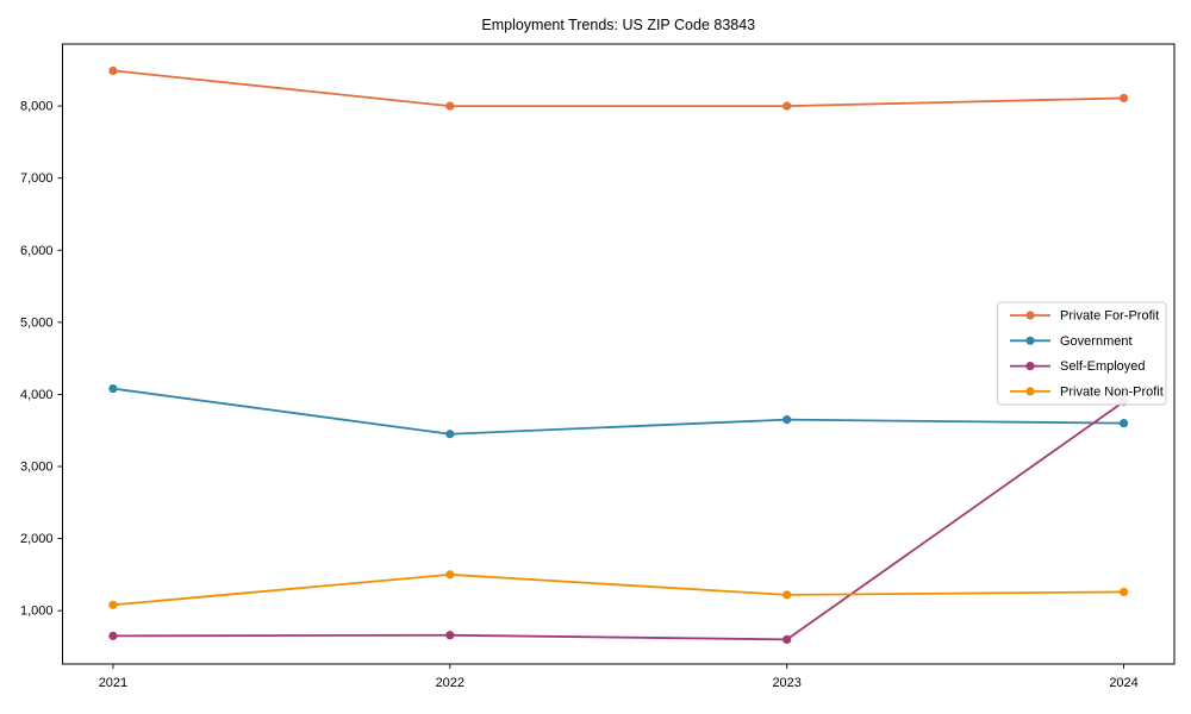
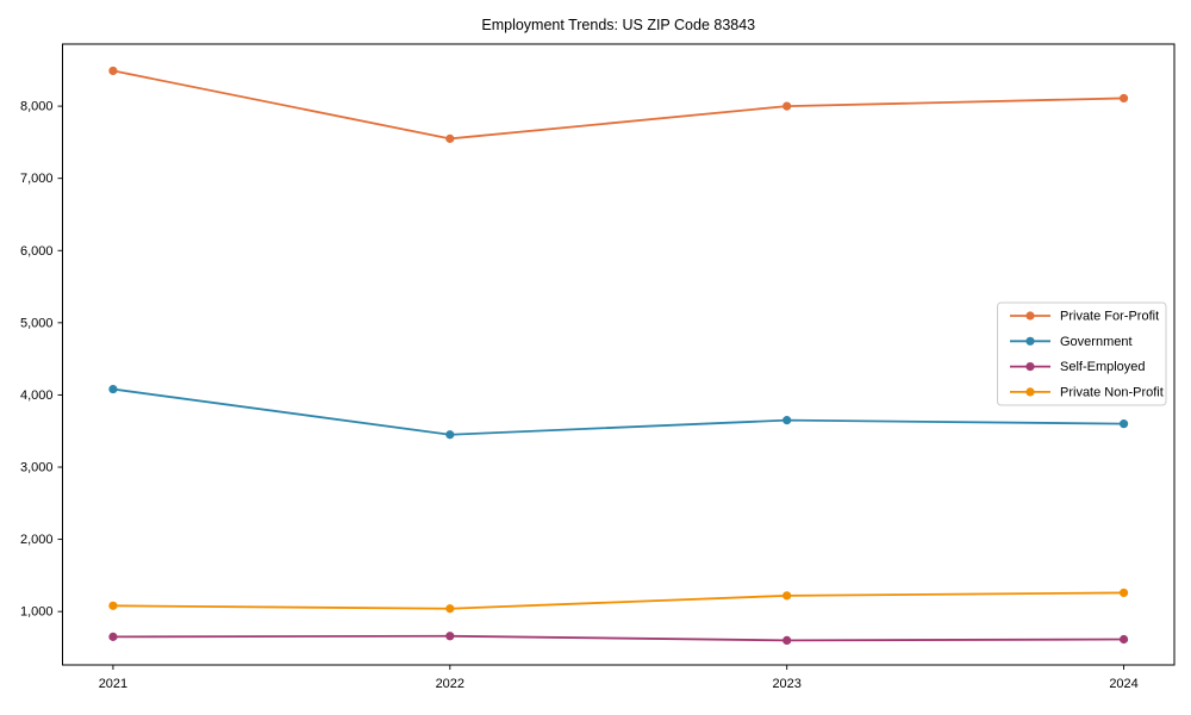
Private For-Profit/2022: 8000 -> 7600
Private Non-Profit/2022: 1500 -> 1000
Self-Employed/2024: 3900 -> 600
